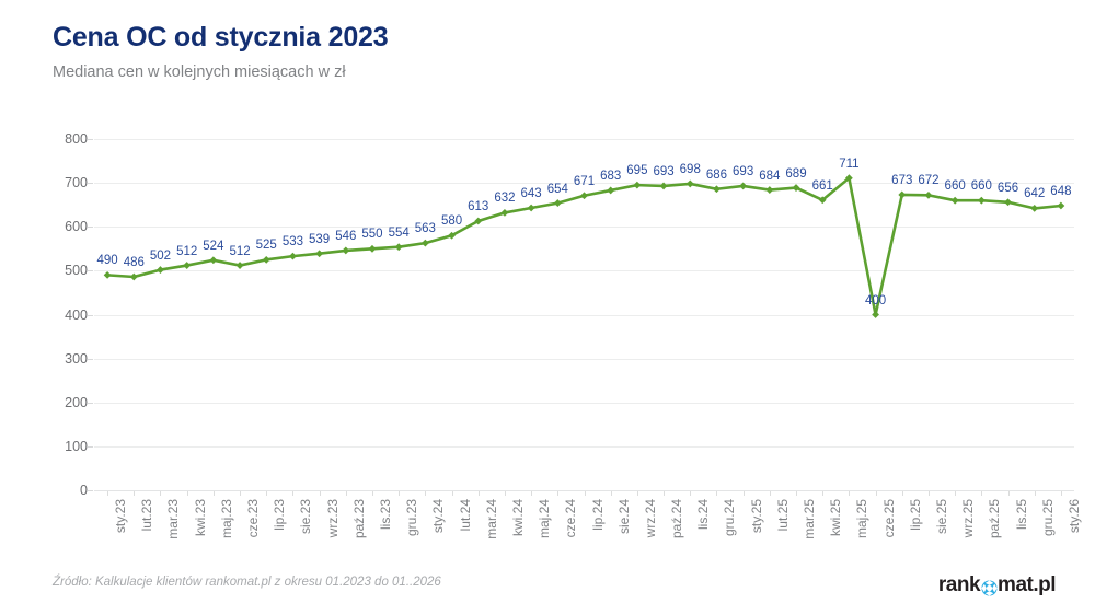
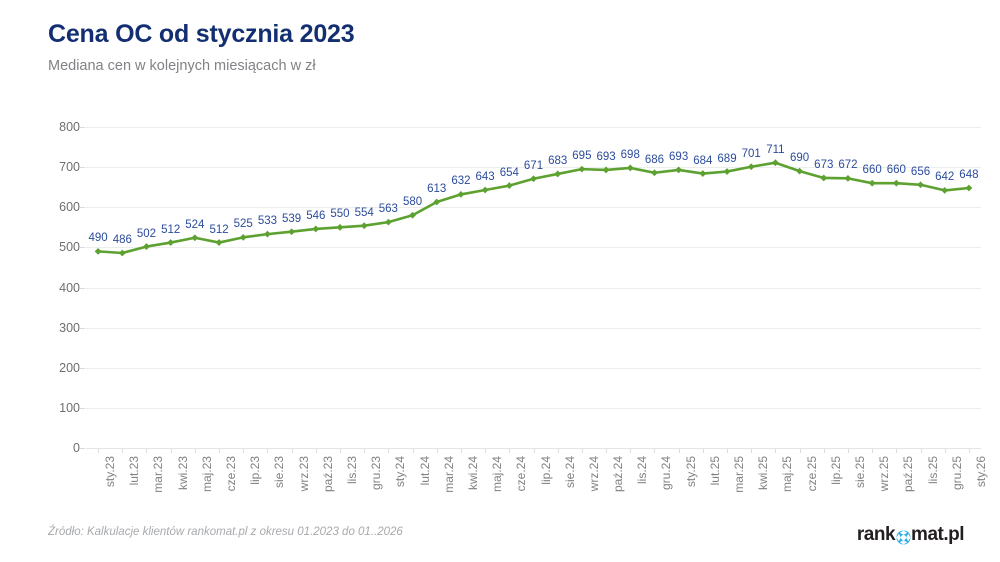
kwi.25: 661 -> 701
cze.25: 400 -> 690
